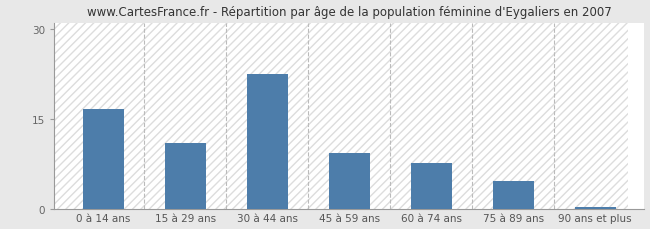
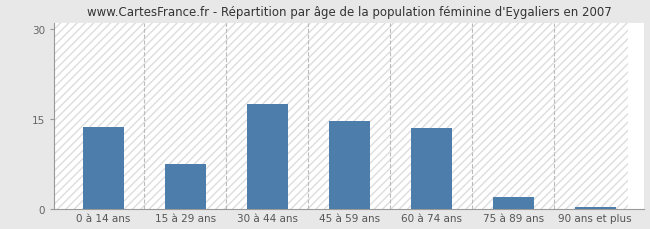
0 à 14 ans: 16.6 -> 13.7
15 à 29 ans: 11.0 -> 7.5
30 à 44 ans: 22.4 -> 17.5
45 à 59 ans: 9.2 -> 14.7
60 à 74 ans: 7.6 -> 13.4
75 à 89 ans: 4.6 -> 2.0
